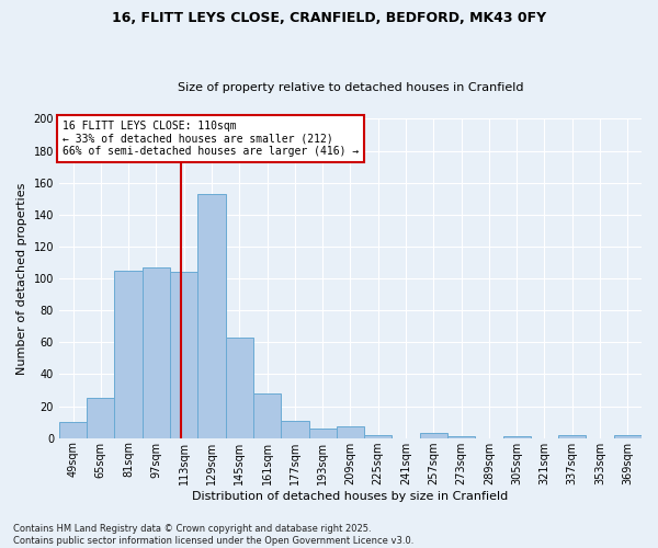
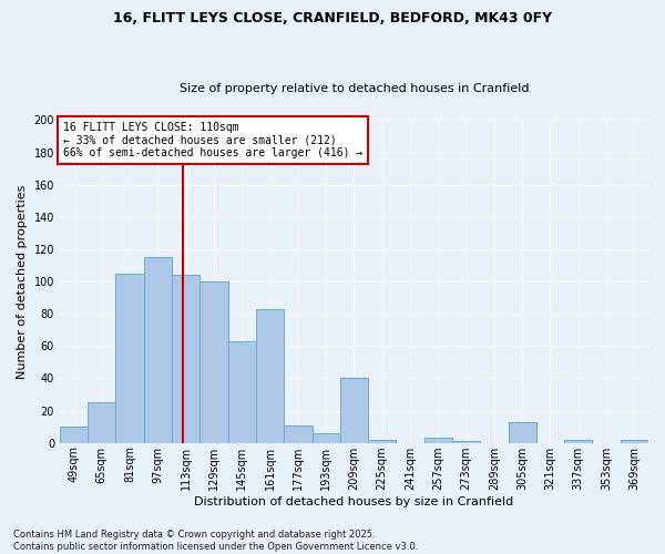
97sqm: 107 -> 115
129sqm: 153 -> 100
161sqm: 28 -> 83
209sqm: 7 -> 40
305sqm: 1 -> 13
